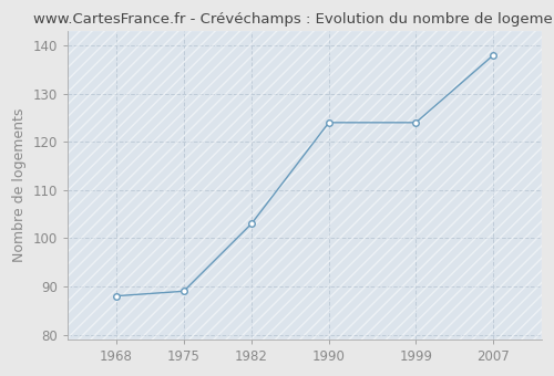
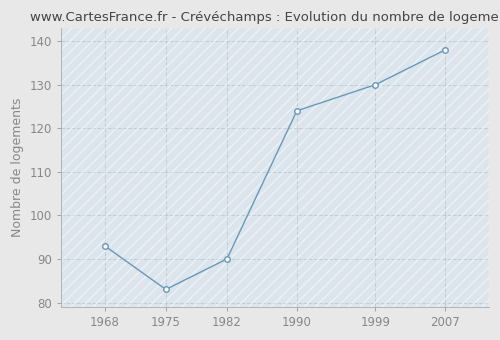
1968: 88 -> 93
1975: 89 -> 83
1982: 103 -> 90
1999: 124 -> 130
